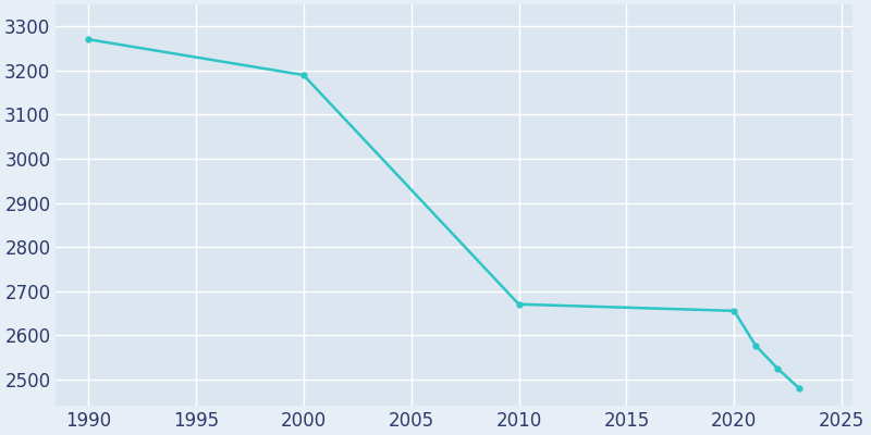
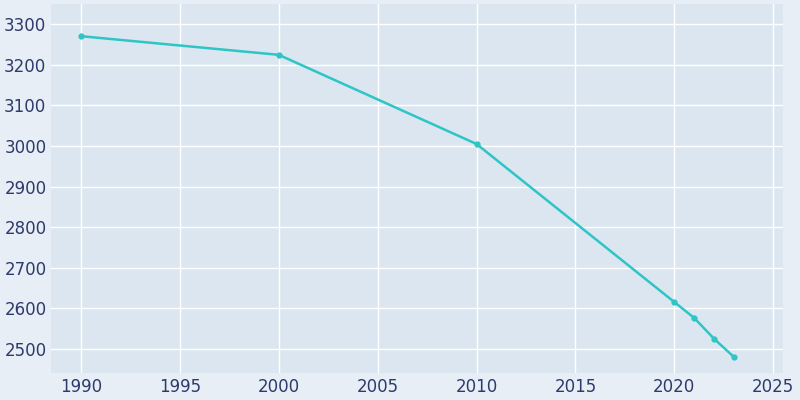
2000: 3190 -> 3225
2010: 2670 -> 3005
2020: 2655 -> 2615
